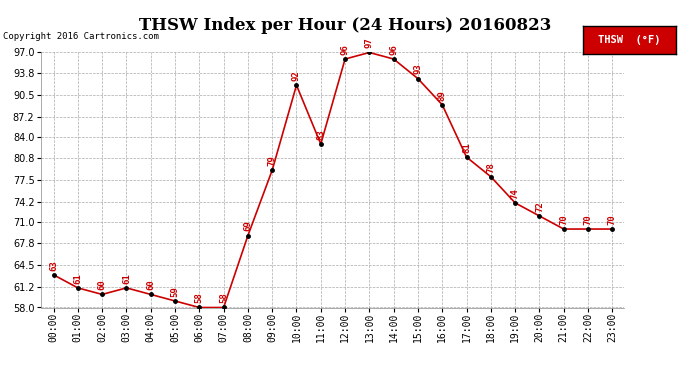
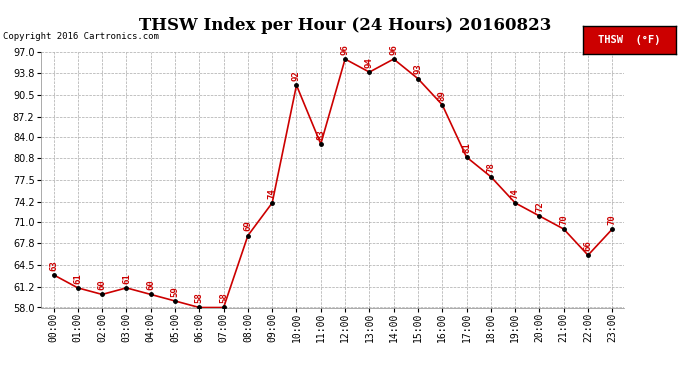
09:00: 79 -> 74
13:00: 97 -> 94
22:00: 70 -> 66
